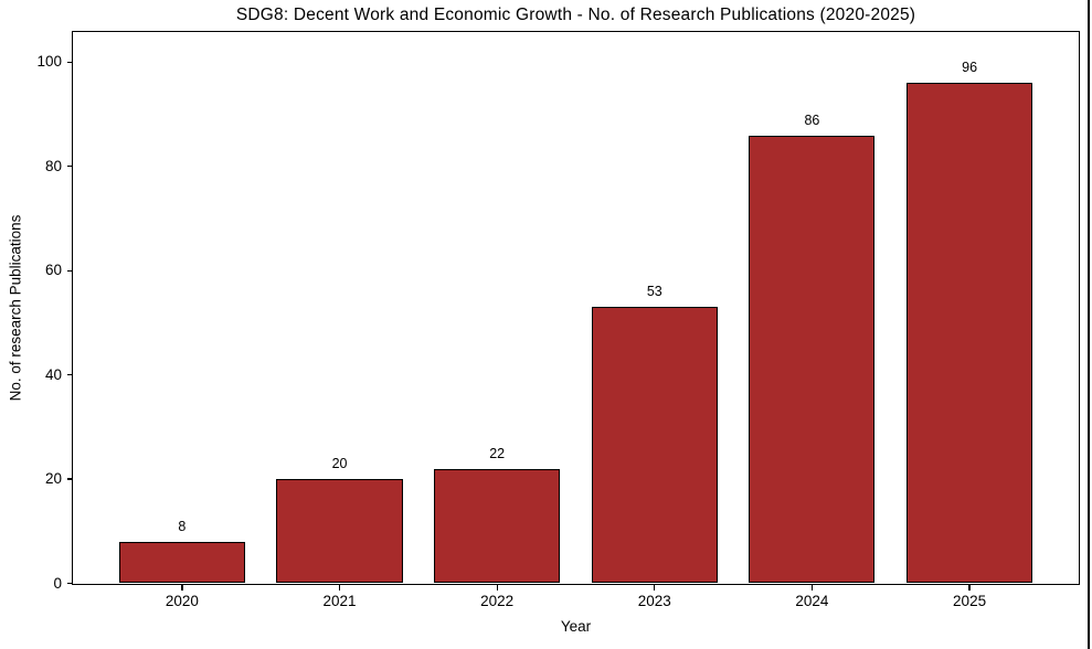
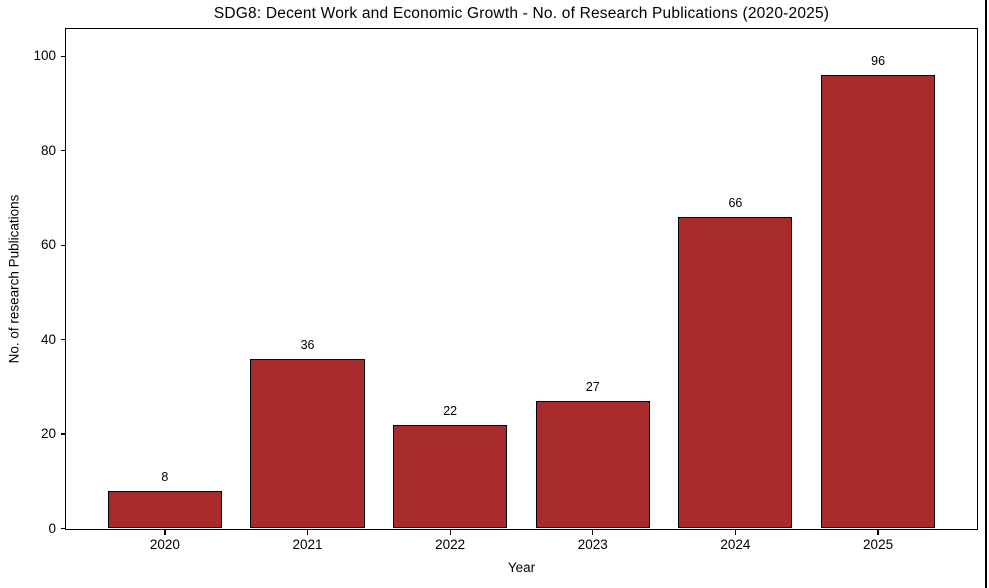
2021: 20 -> 36
2023: 53 -> 27
2024: 86 -> 66
